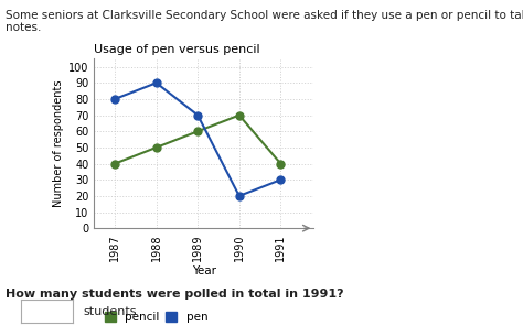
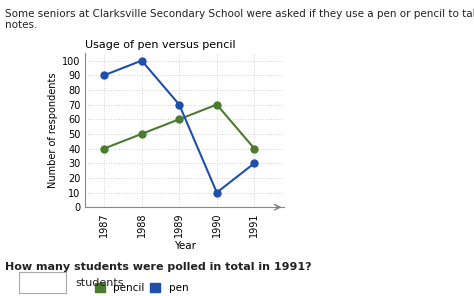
pen/1987: 80 -> 90
pen/1988: 90 -> 100
pen/1990: 20 -> 10
